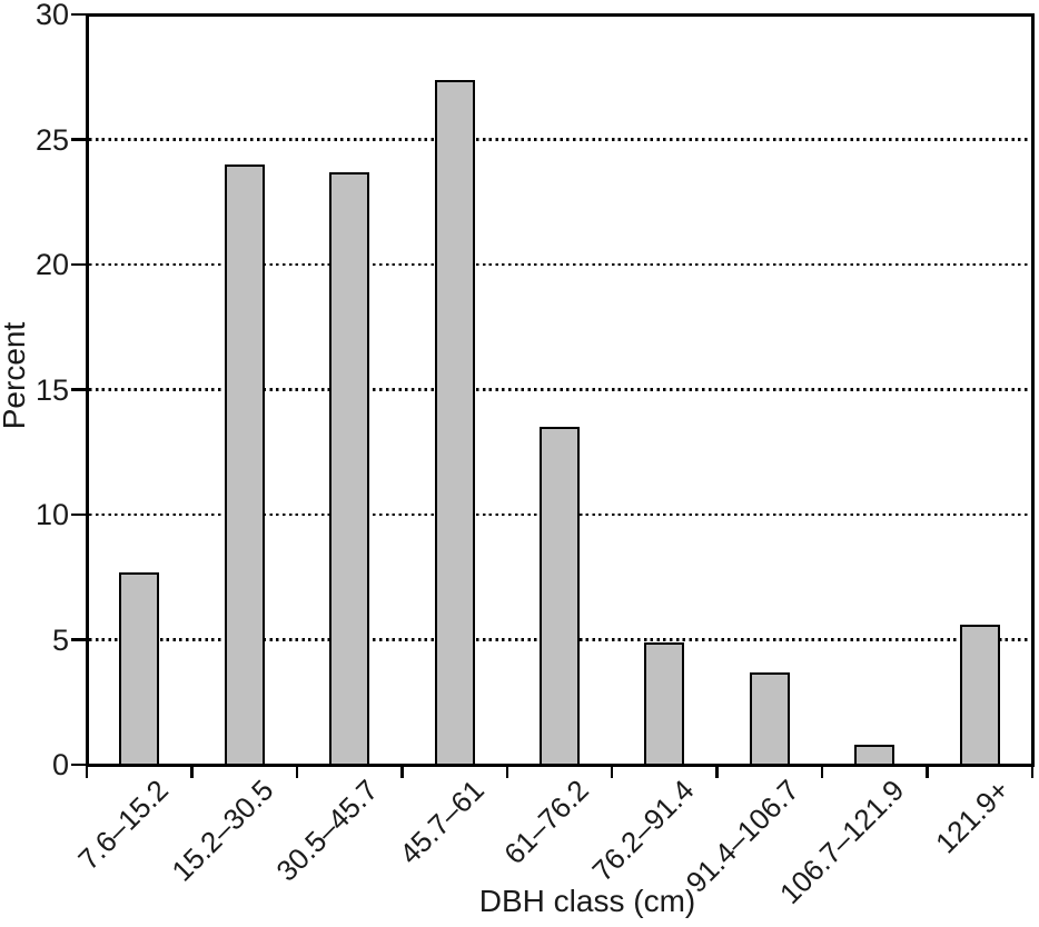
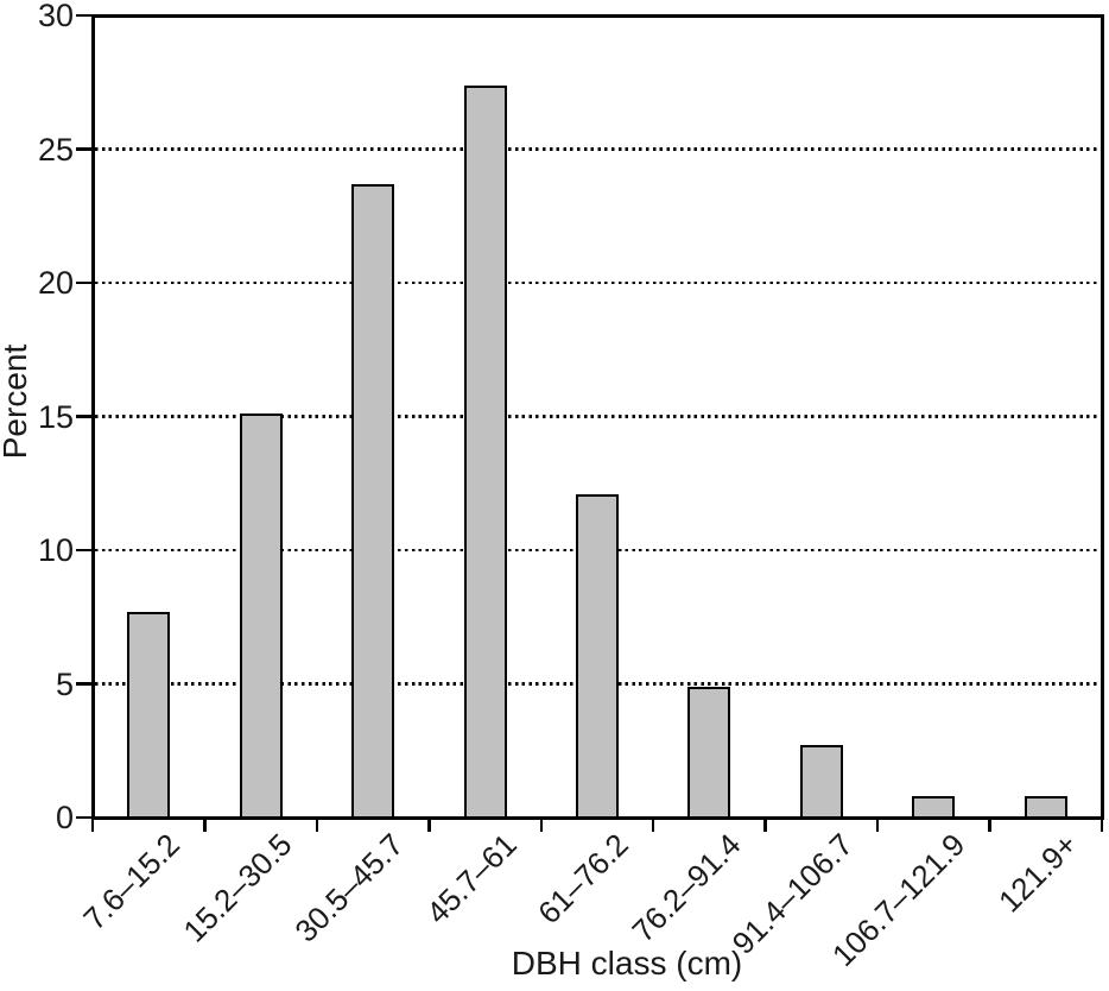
15.2–30.5: 24.0 -> 15.1
61–76.2: 13.5 -> 12.1
91.4–106.7: 3.7 -> 2.7
121.9+: 5.6 -> 0.8
